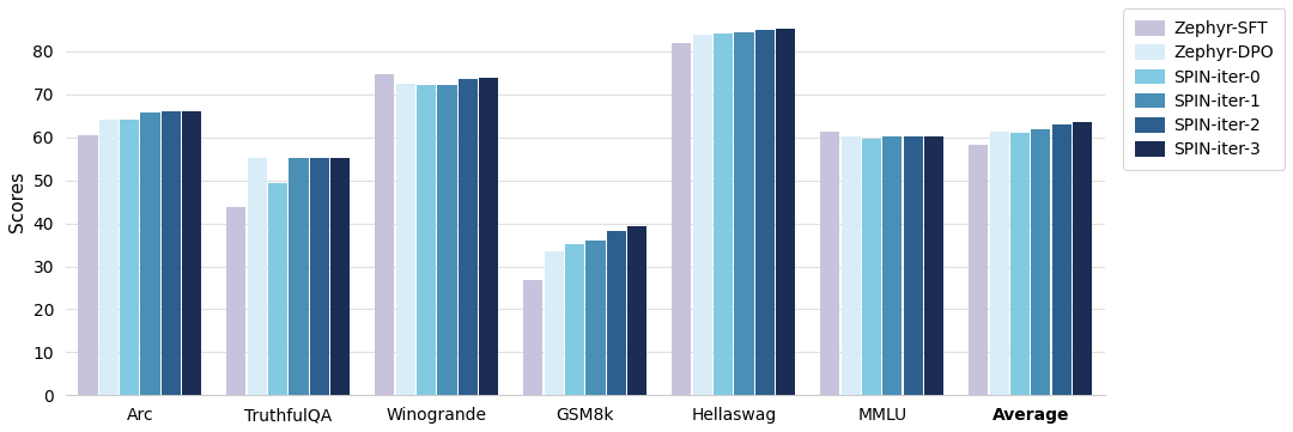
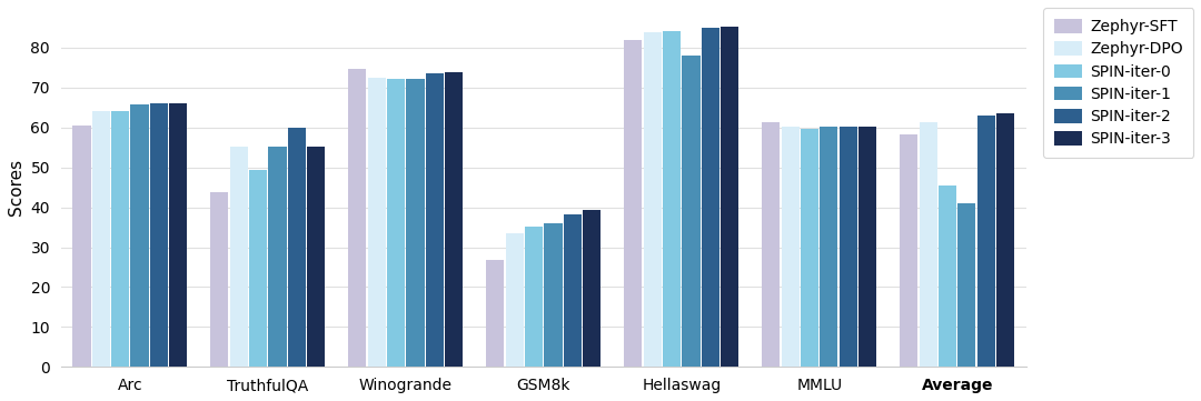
SPIN-iter-2/TruthfulQA: 55.1 -> 60.0
SPIN-iter-1/Hellaswag: 84.4 -> 78.0
SPIN-iter-0/Average: 61.0 -> 45.5
SPIN-iter-1/Average: 62.0 -> 41.0
